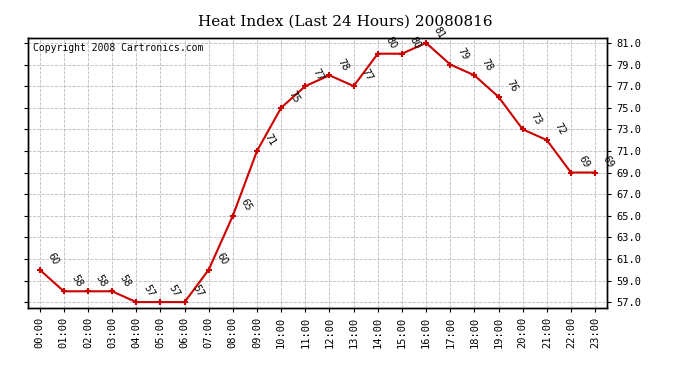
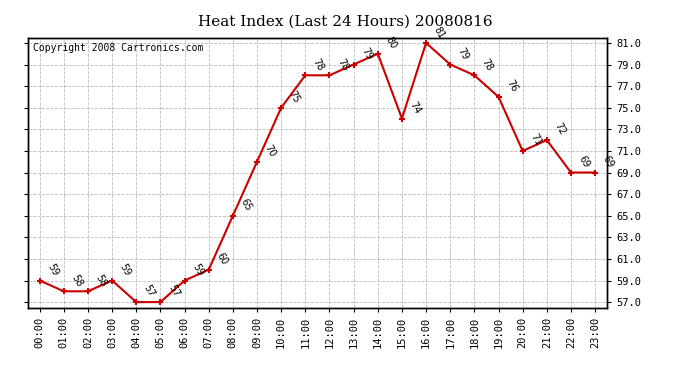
00:00: 60 -> 59
03:00: 58 -> 59
06:00: 57 -> 59
09:00: 71 -> 70
11:00: 77 -> 78
13:00: 77 -> 79
15:00: 80 -> 74
20:00: 73 -> 71
